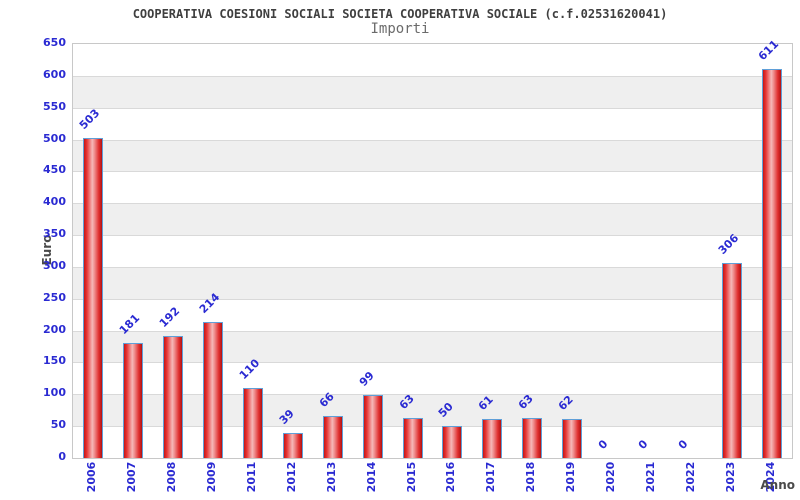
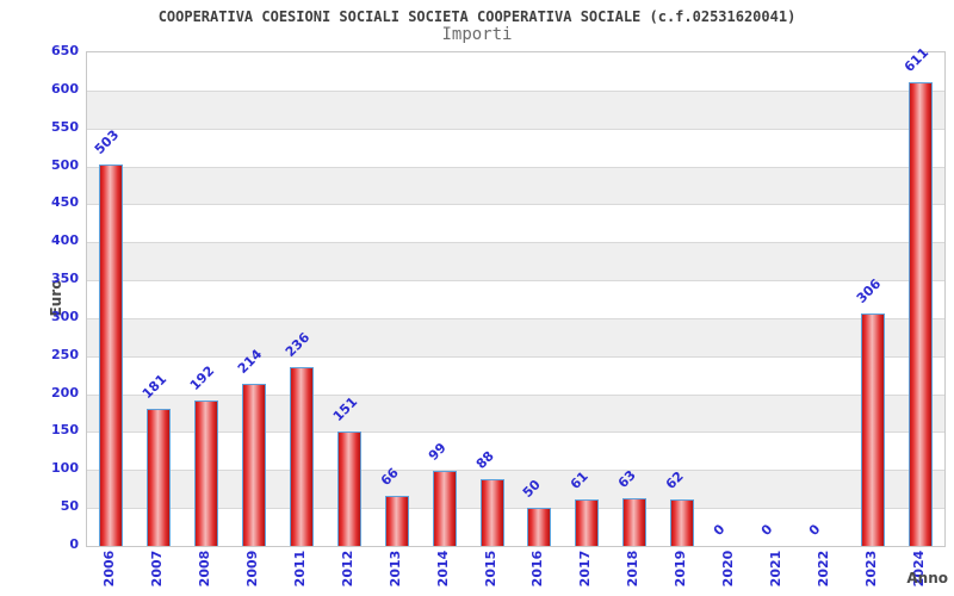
2011: 110 -> 236
2012: 39 -> 151
2015: 63 -> 88
